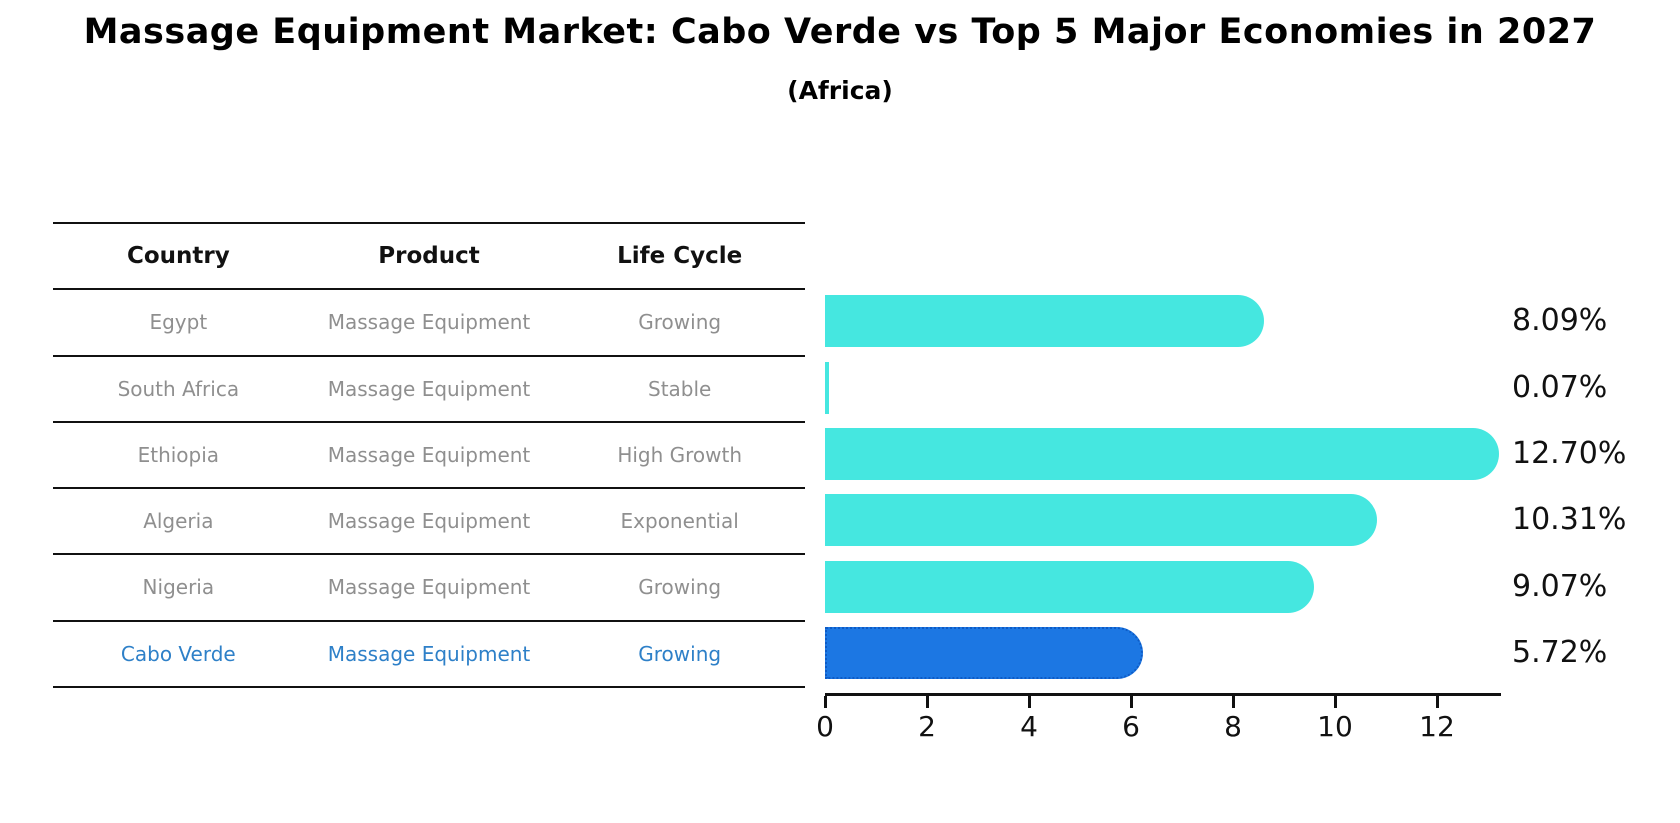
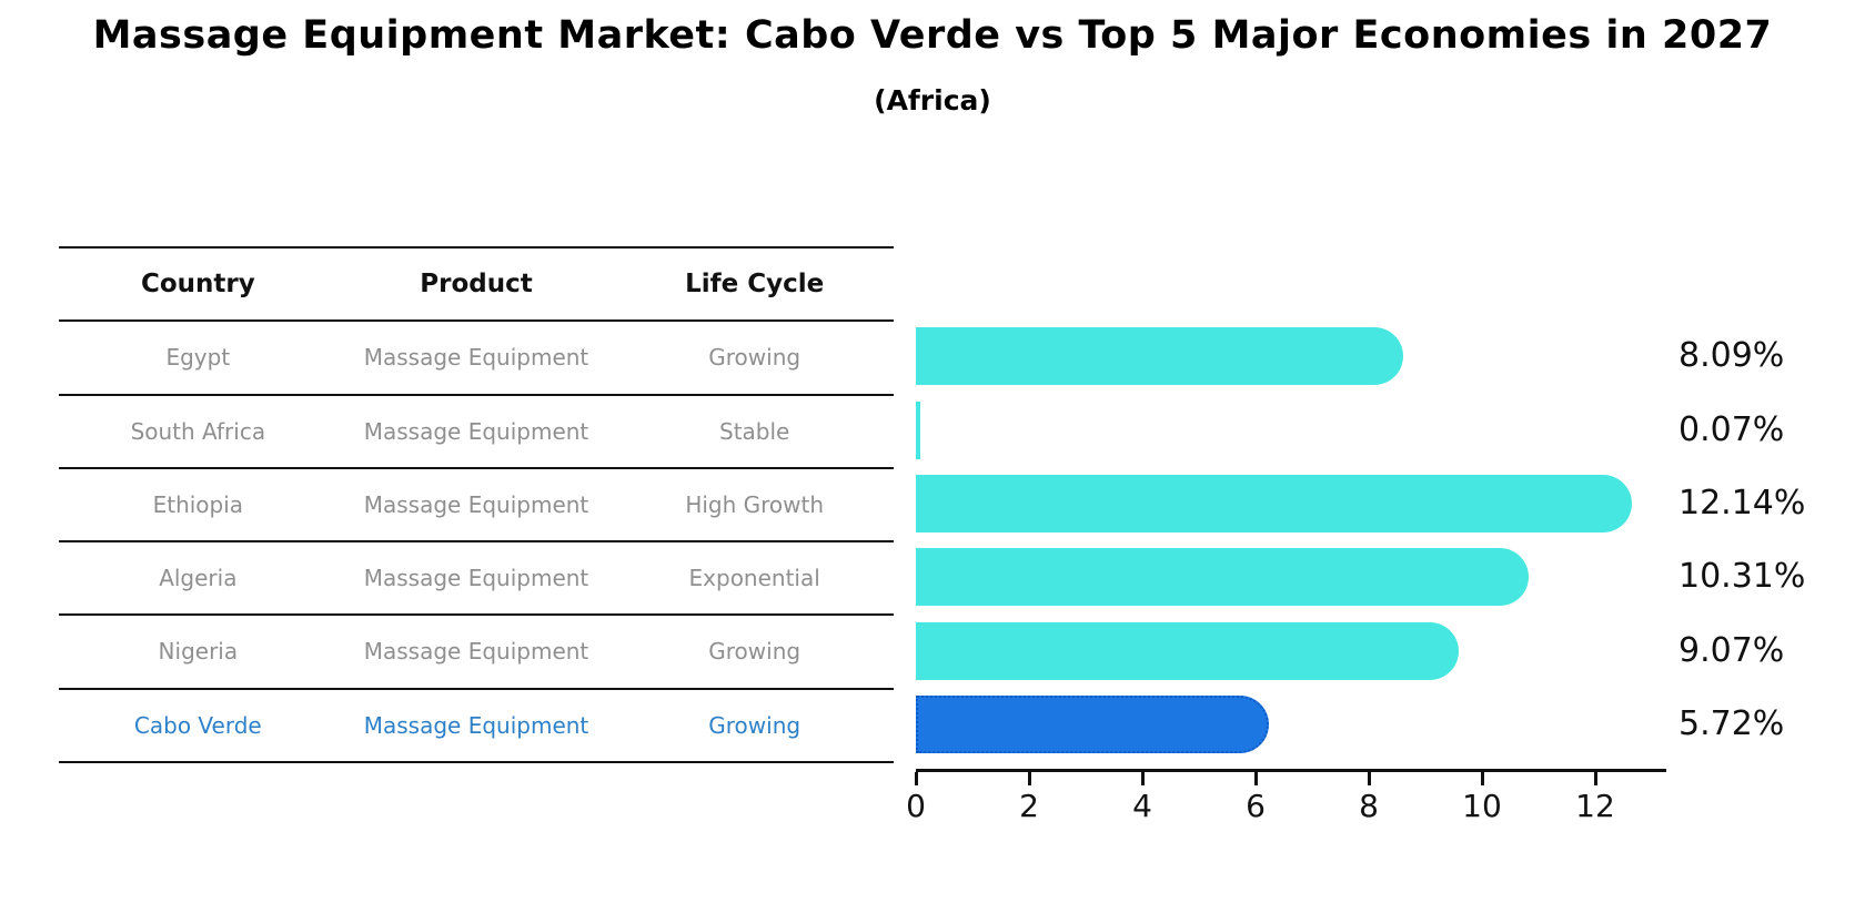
Ethiopia: 12.70% -> 12.14%
